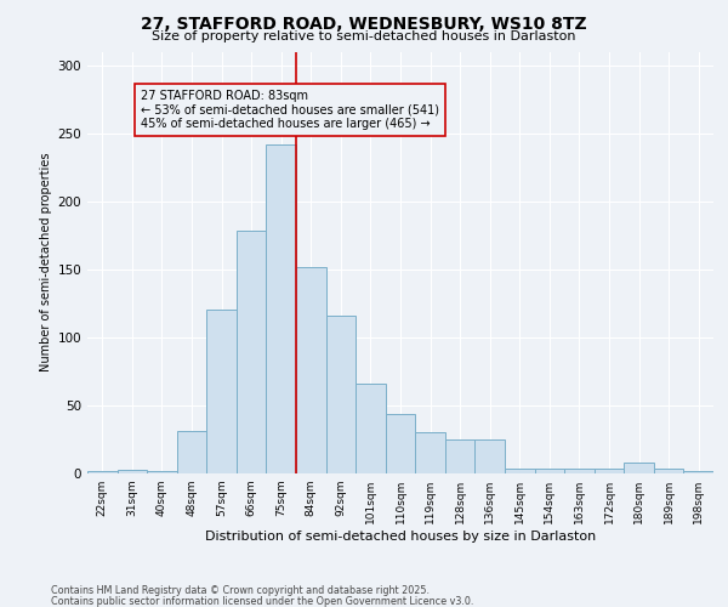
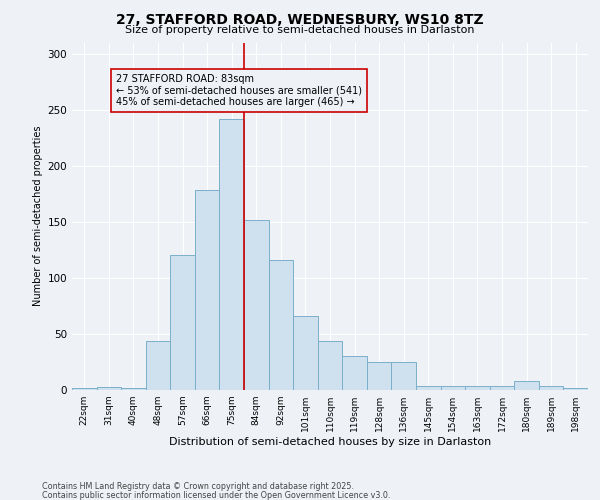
48sqm: 31 -> 44
